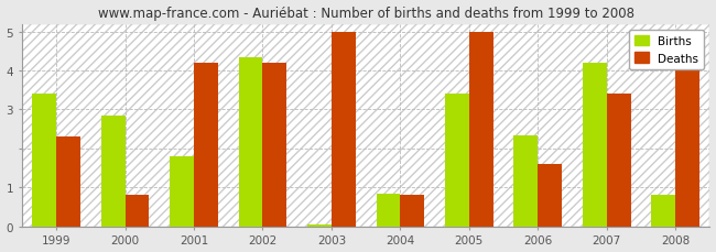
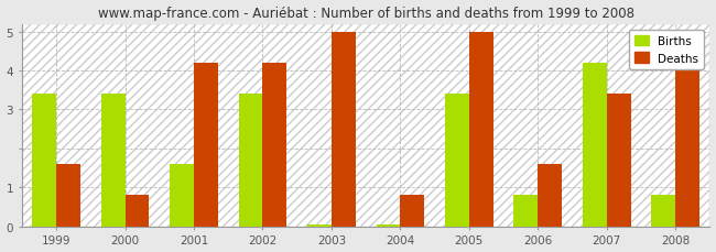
Deaths/1999: 2.3 -> 1.6
Births/2000: 2.85 -> 3.40
Births/2001: 1.80 -> 1.60
Births/2002: 4.35 -> 3.40
Births/2004: 0.85 -> 0.05
Births/2006: 2.35 -> 0.80
